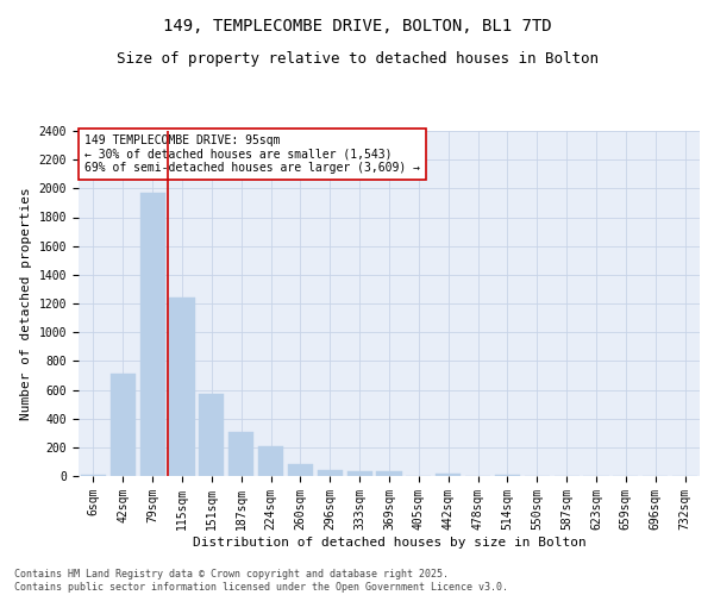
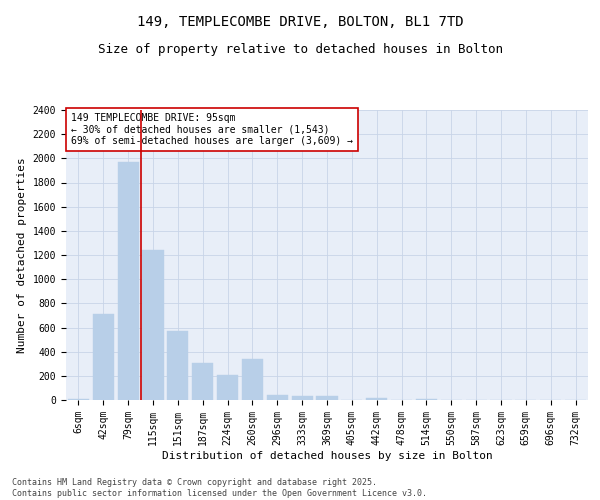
260sqm: 80 -> 340
